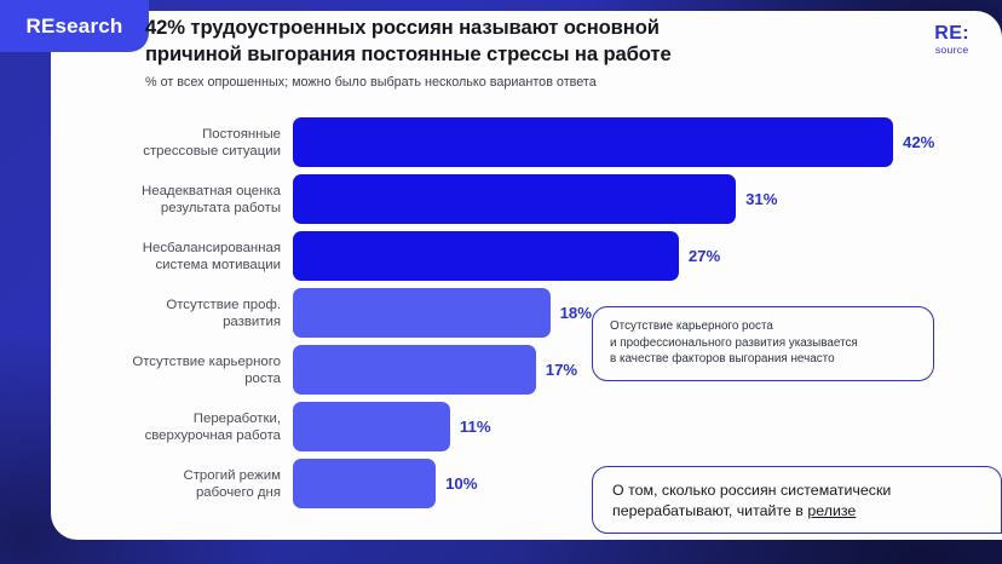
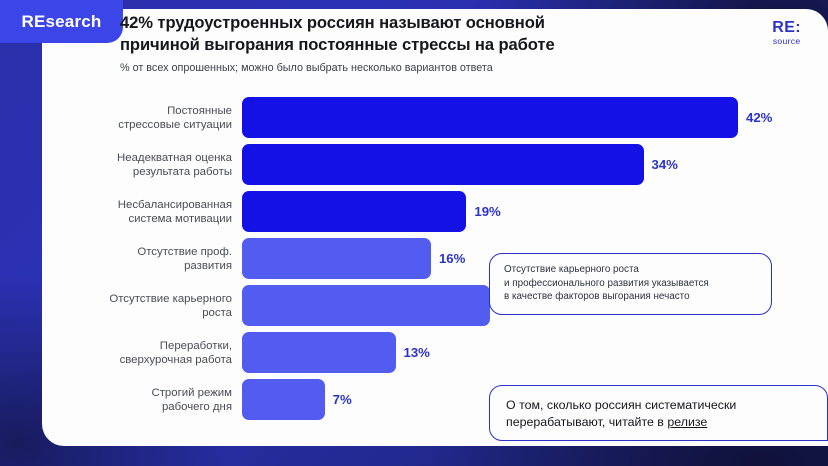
Неадекватная оценка результата работы: 31% -> 34%
Несбалансированная система мотивации: 27% -> 19%
Отсутствие проф. развития: 18% -> 16%
Отсутствие карьерного роста: 17% -> 21%
Переработки, сверхурочная работа: 11% -> 13%
Строгий режим рабочего дня: 10% -> 7%
